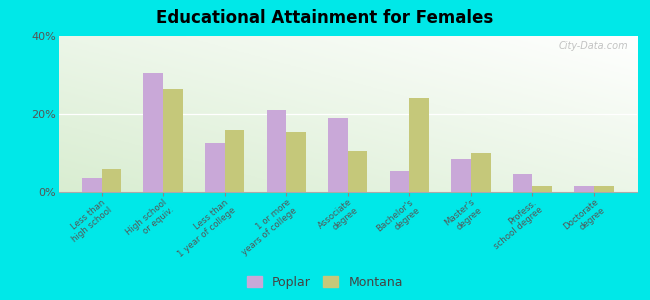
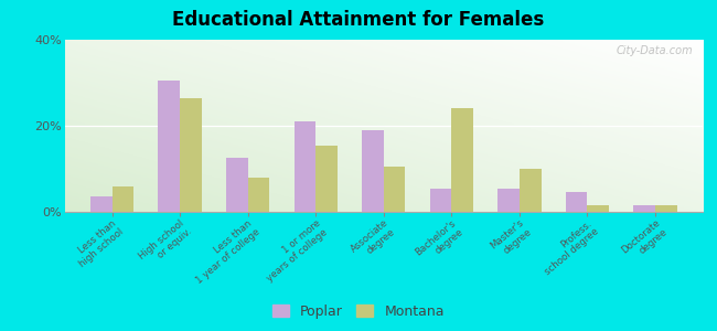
Montana/Less than 1 year of college: 16.0% -> 8.0%
Poplar/Master's degree: 8.5% -> 5.5%
